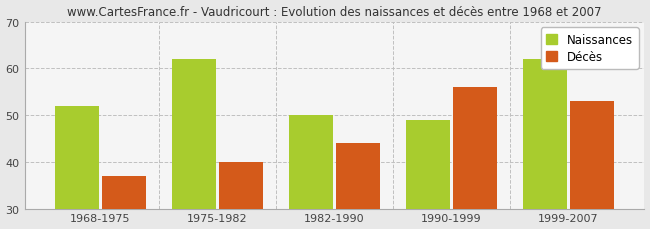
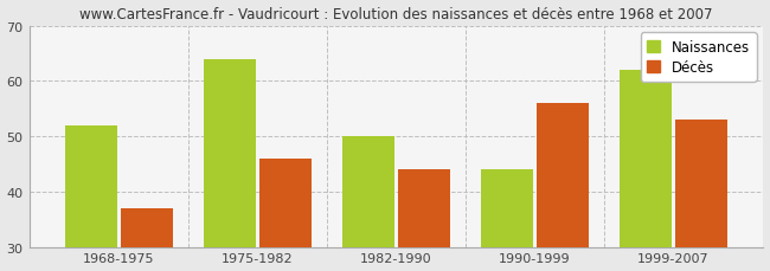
Naissances/1975-1982: 62 -> 64
Décès/1975-1982: 40 -> 46
Naissances/1990-1999: 49 -> 44
